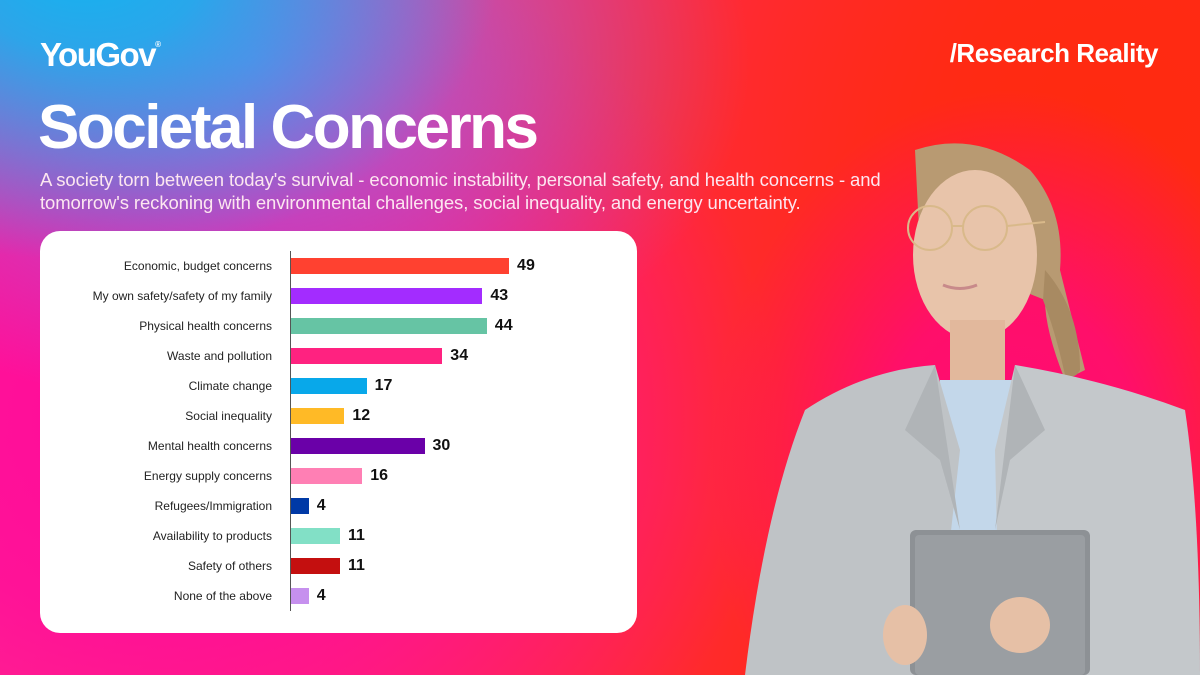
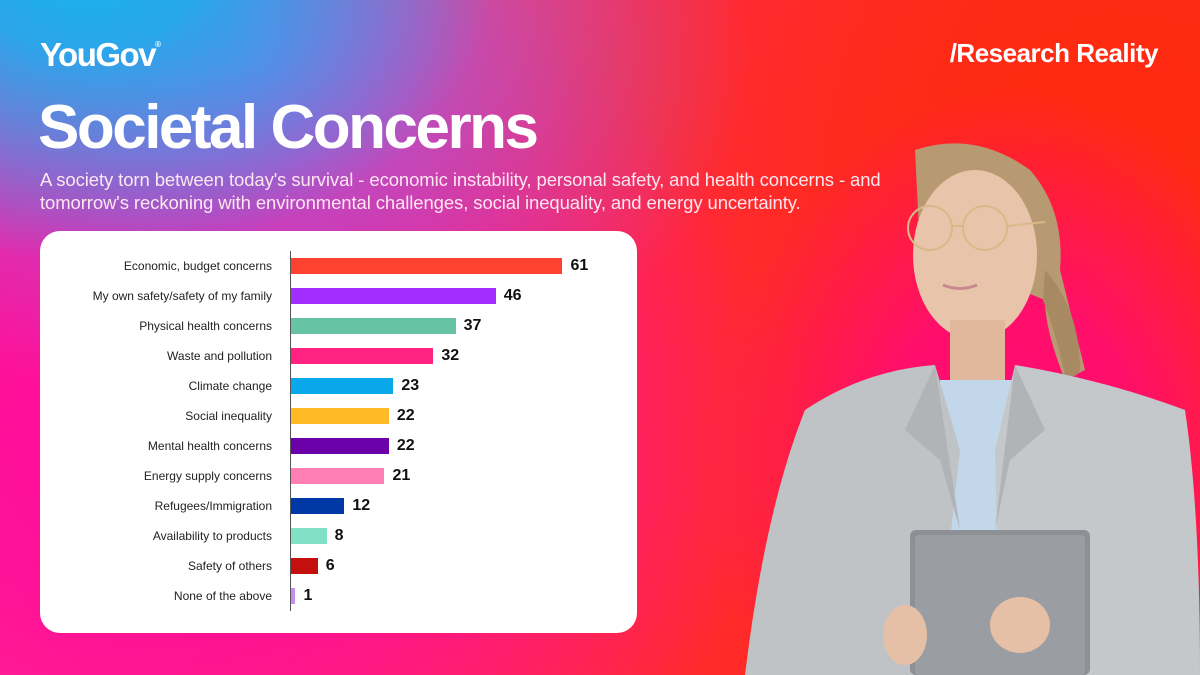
Economic, budget concerns: 49 -> 61
My own safety/safety of my family: 43 -> 46
Physical health concerns: 44 -> 37
Waste and pollution: 34 -> 32
Climate change: 17 -> 23
Social inequality: 12 -> 22
Mental health concerns: 30 -> 22
Energy supply concerns: 16 -> 21
Refugees/Immigration: 4 -> 12
Availability to products: 11 -> 8
Safety of others: 11 -> 6
None of the above: 4 -> 1
